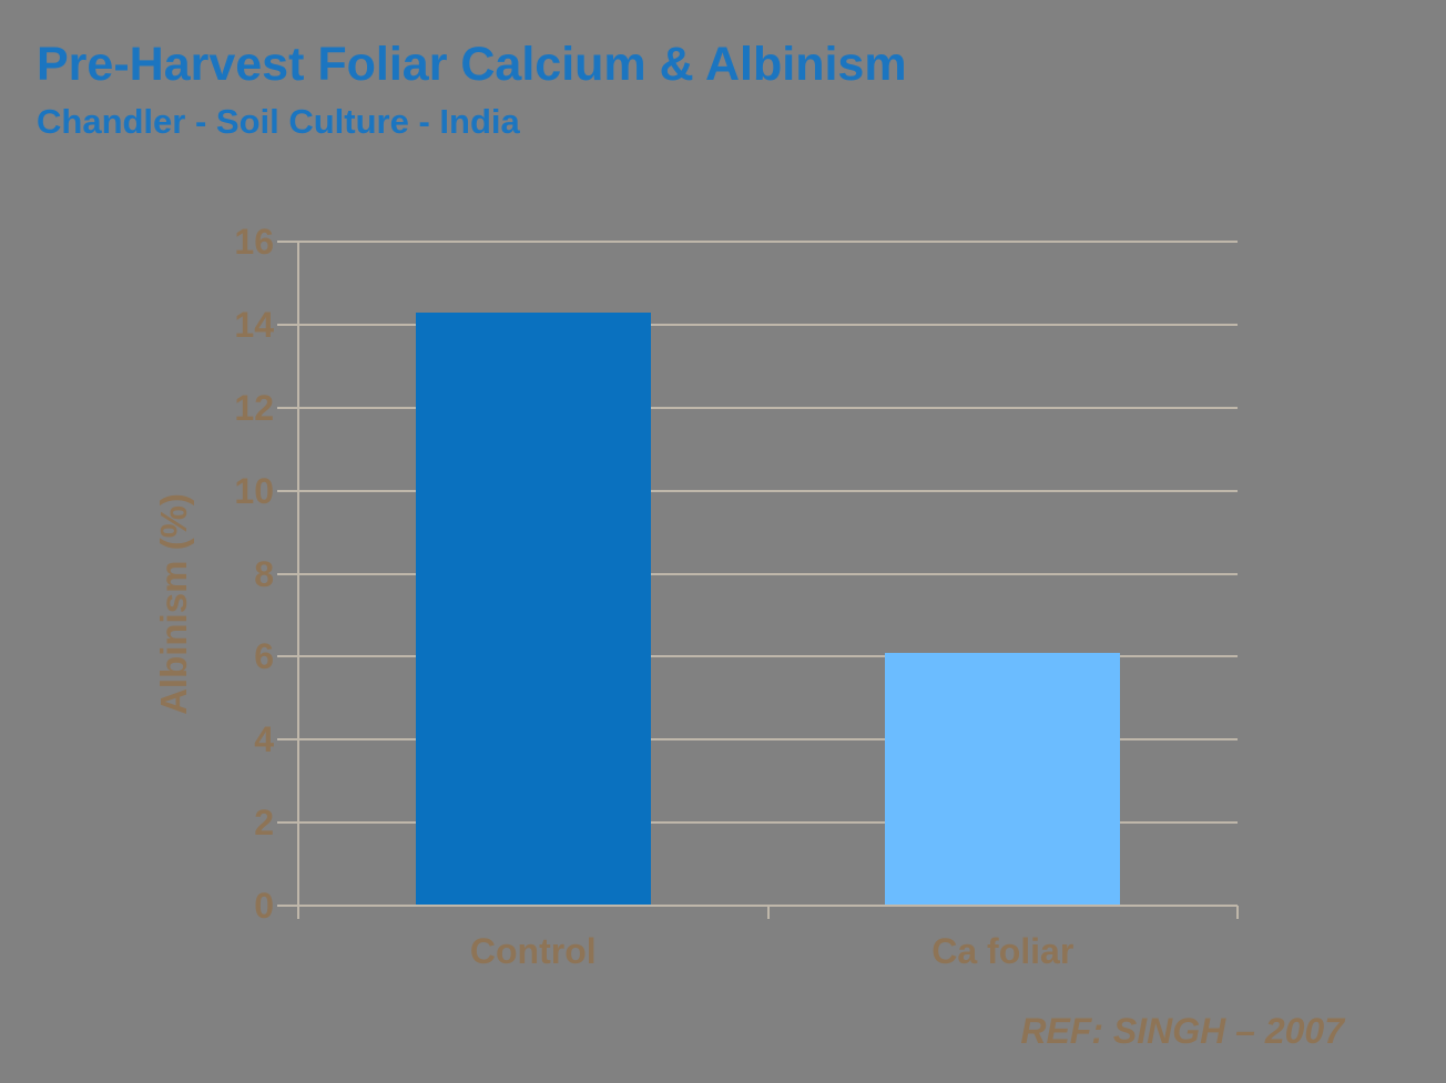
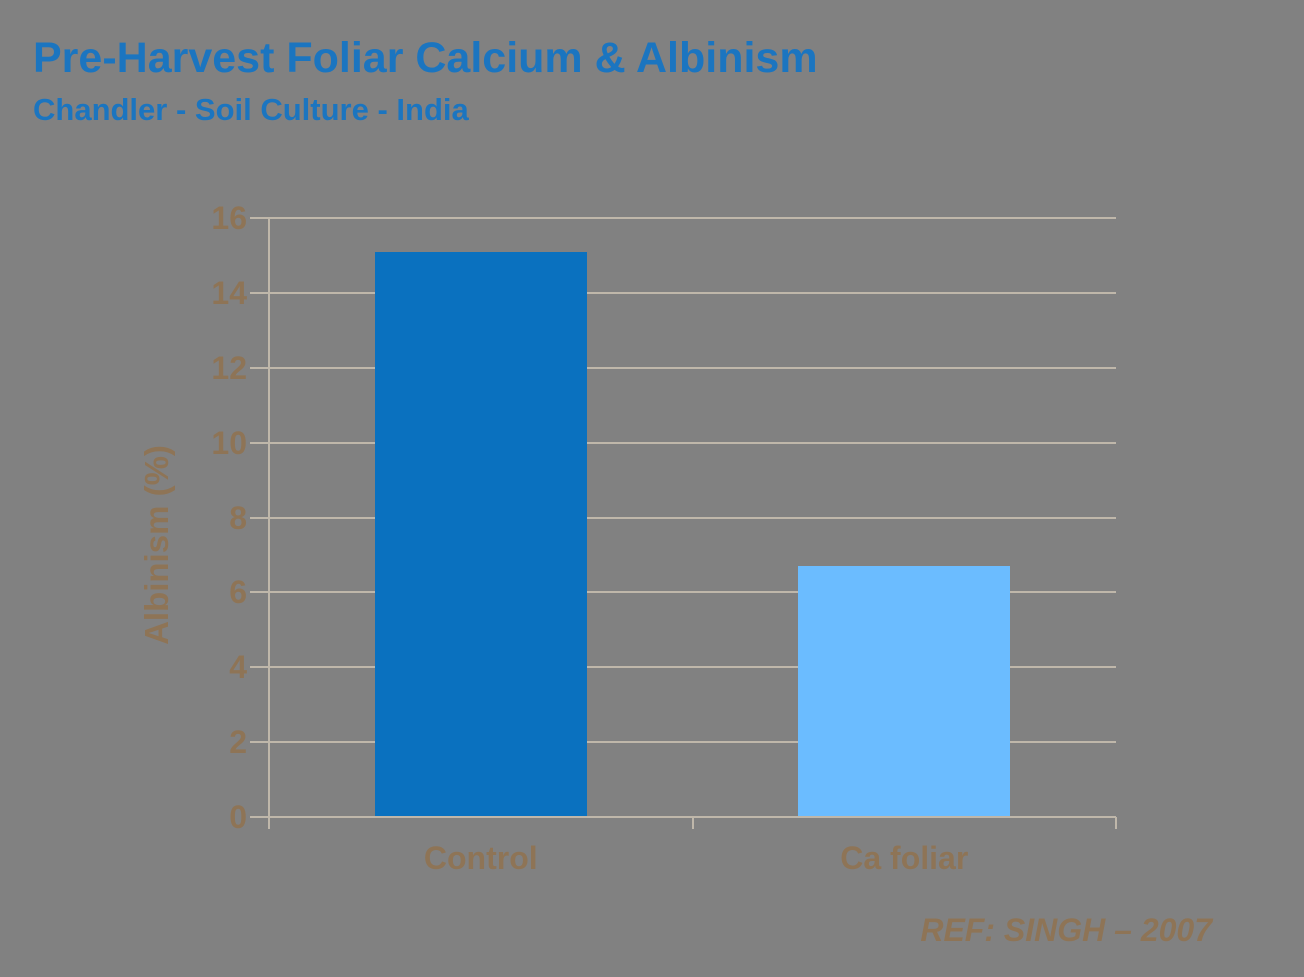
Control: 14.3 -> 15.1
Ca foliar: 6.1 -> 6.7
